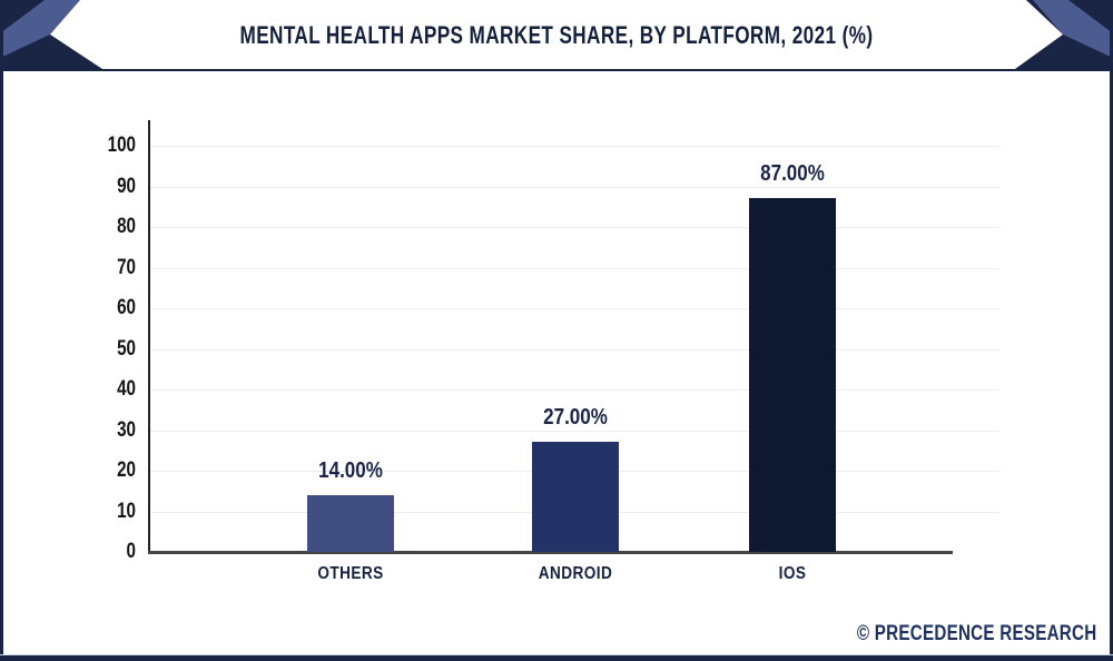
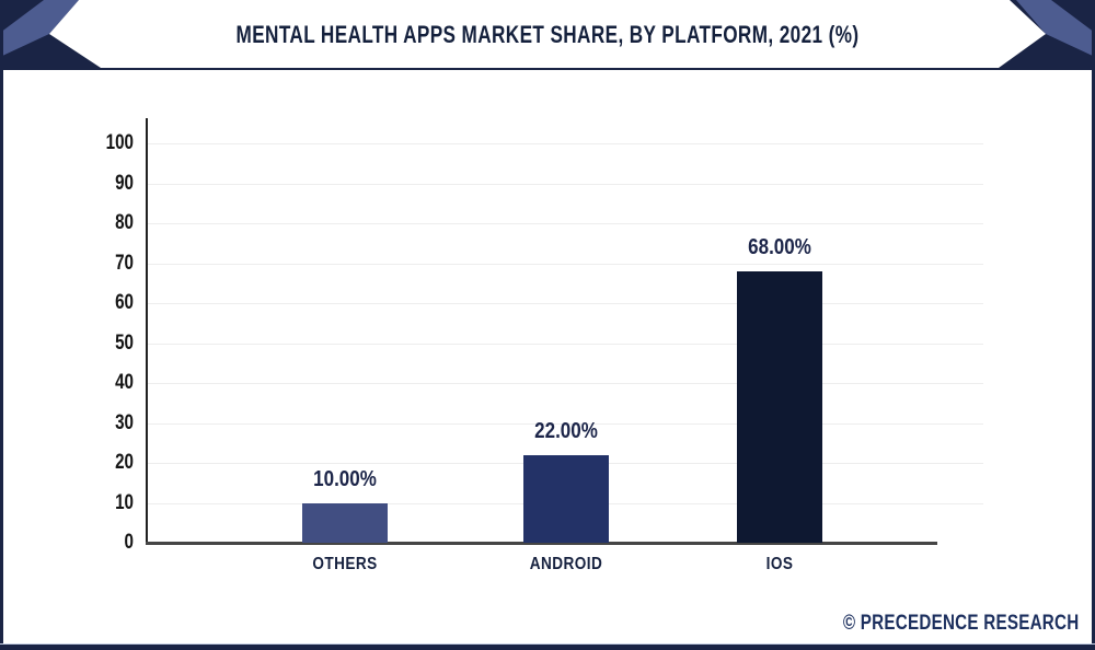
OTHERS: 14.00% -> 10.00%
ANDROID: 27.00% -> 22.00%
IOS: 87.00% -> 68.00%
